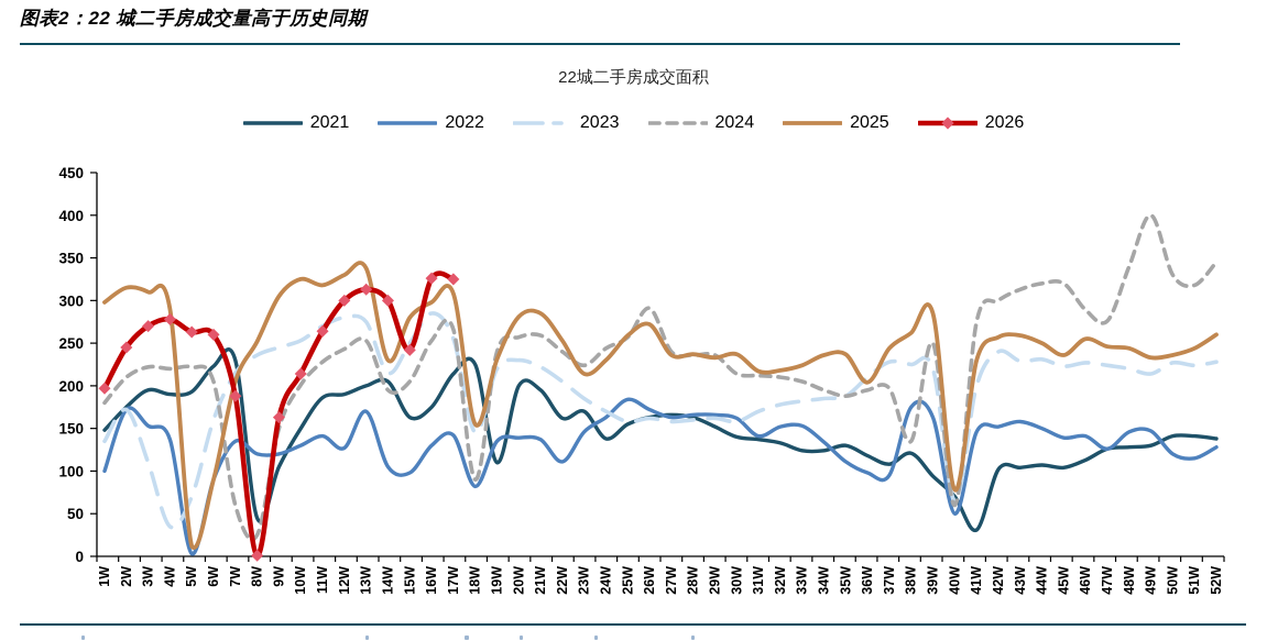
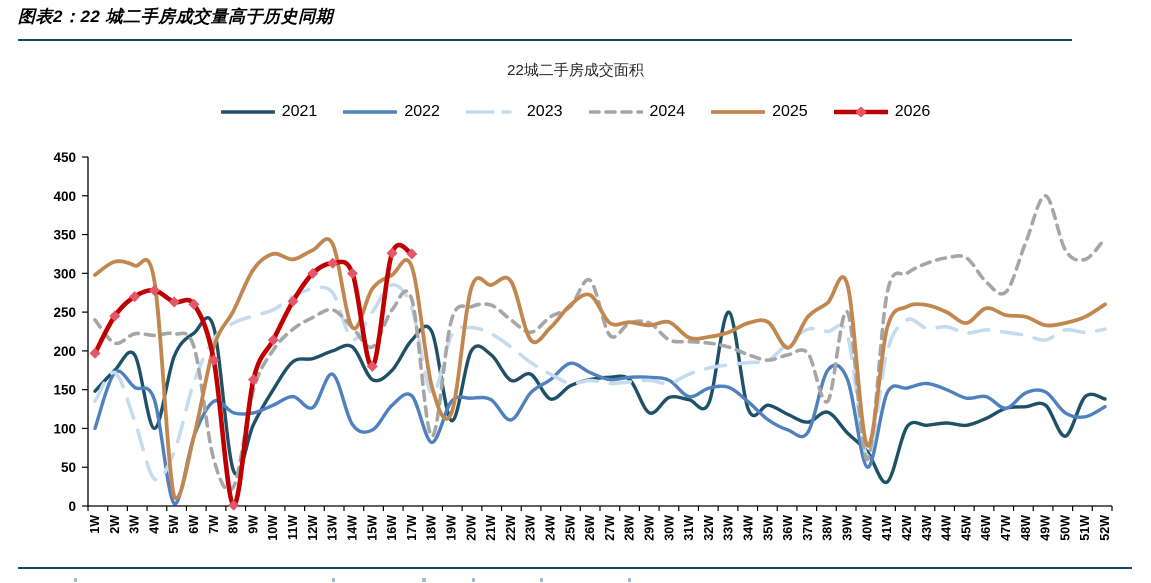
2024/1W: 180 -> 240
2021/4W: 190 -> 100
2024/14W: 200 -> 230
2026/15W: 240 -> 180
2025/19W: 230 -> 120
2025/22W: 250 -> 290
2024/27W: 240 -> 220
2021/29W: 150 -> 120
2021/33W: 120 -> 250
2021/50W: 140 -> 90
